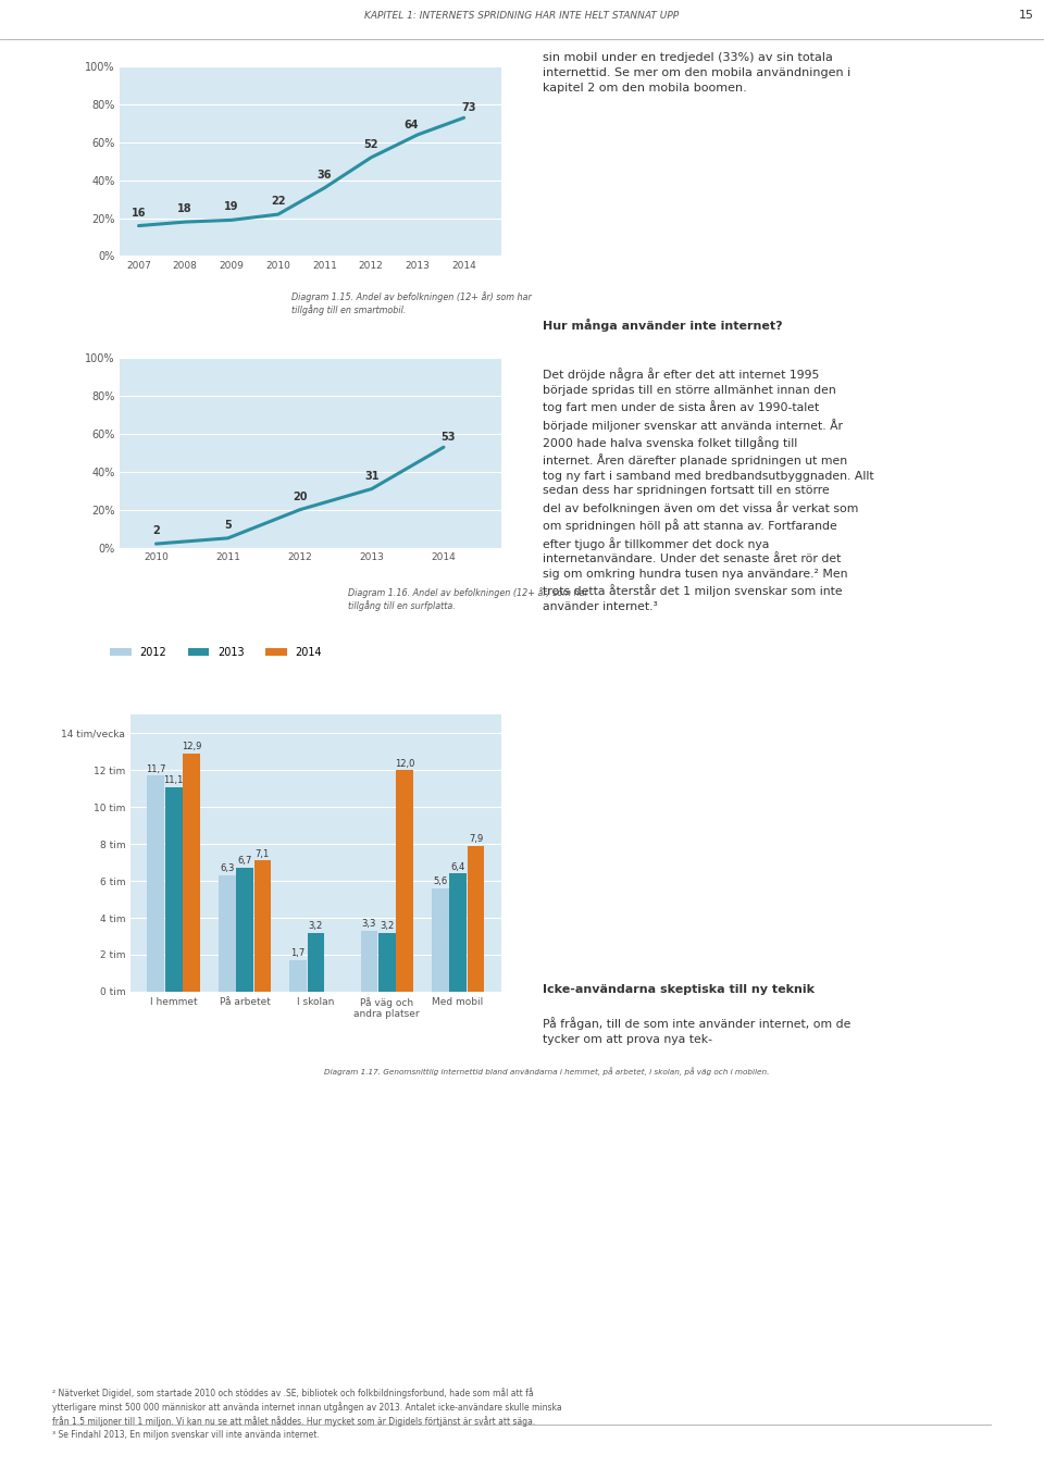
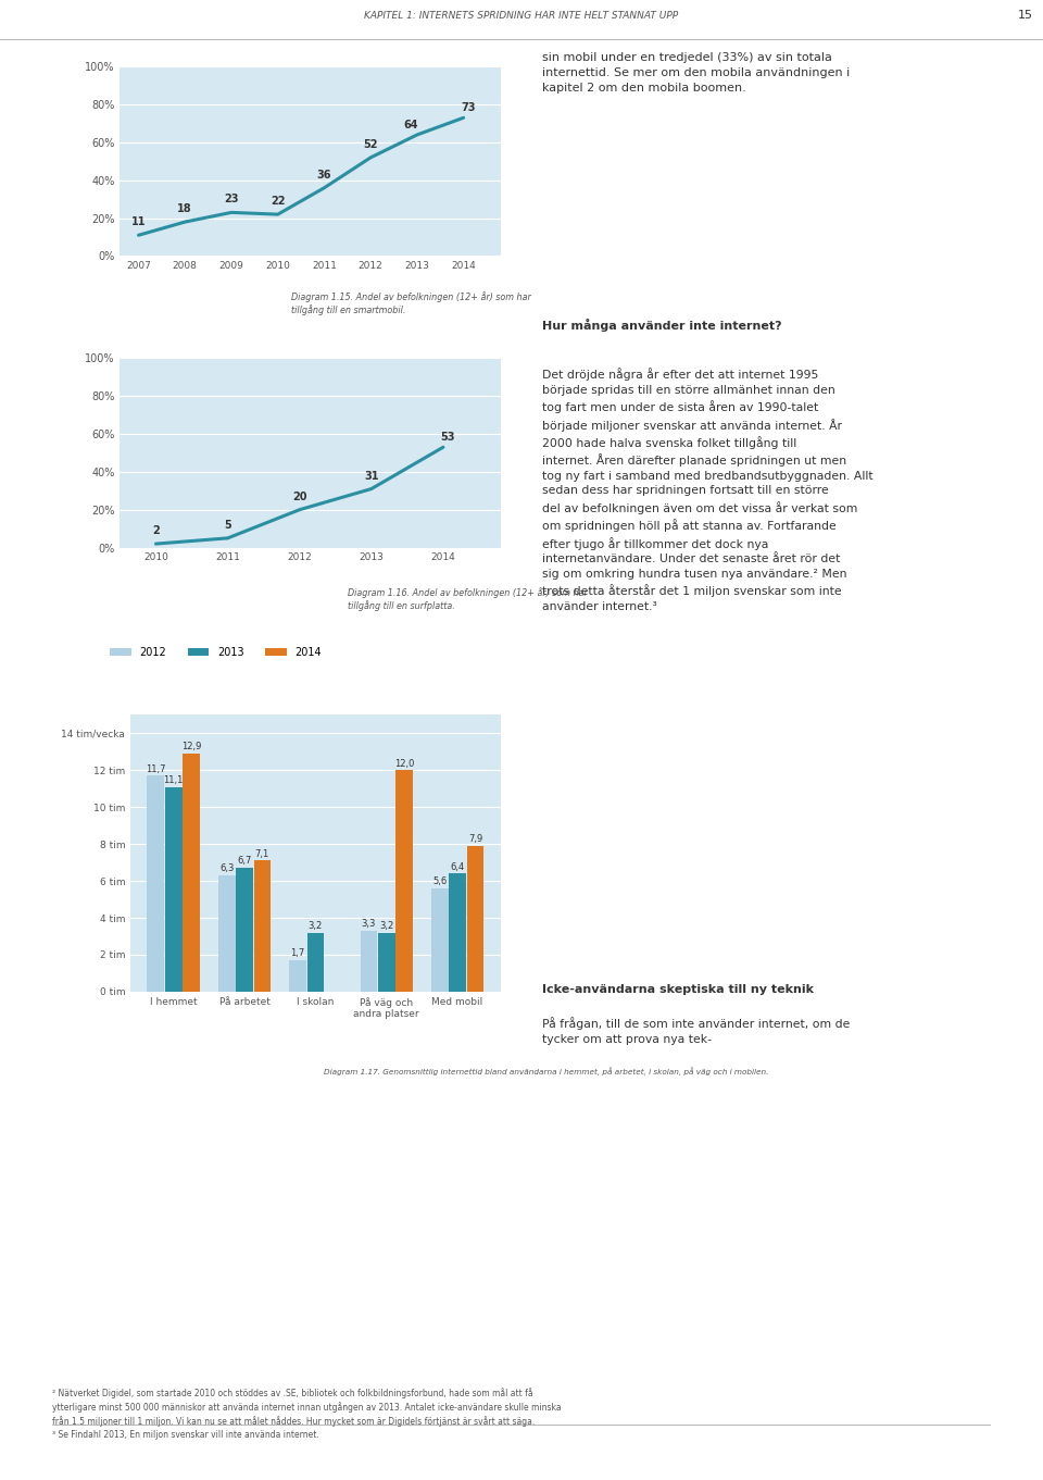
2007: 16 -> 11
2009: 19 -> 23
